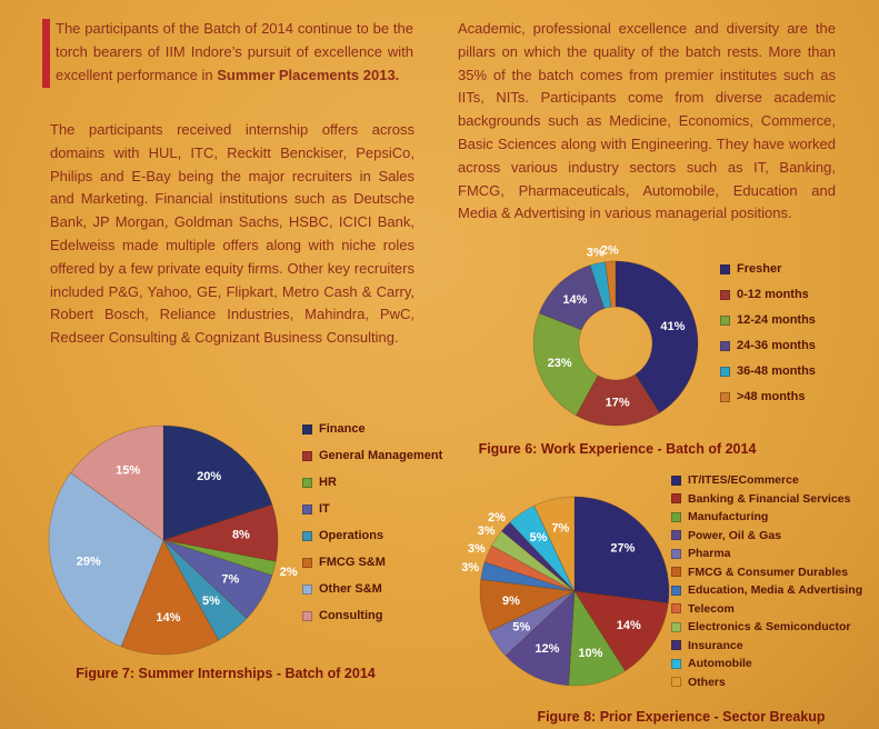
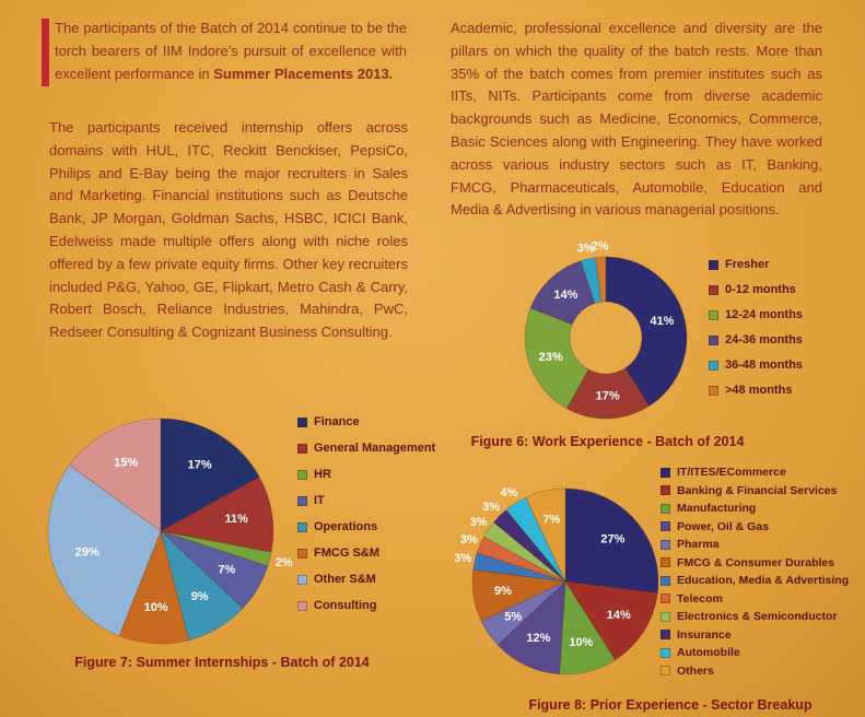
Figure 7: Summer Internships - Batch of 2014/Finance: 20% -> 17%
Figure 7: Summer Internships - Batch of 2014/General Management: 8% -> 11%
Figure 7: Summer Internships - Batch of 2014/Operations: 5% -> 9%
Figure 7: Summer Internships - Batch of 2014/FMCG S&M: 14% -> 10%
Figure 8: Prior Experience - Sector Breakup/Insurance: 2% -> 3%
Figure 8: Prior Experience - Sector Breakup/Automobile: 5% -> 4%
